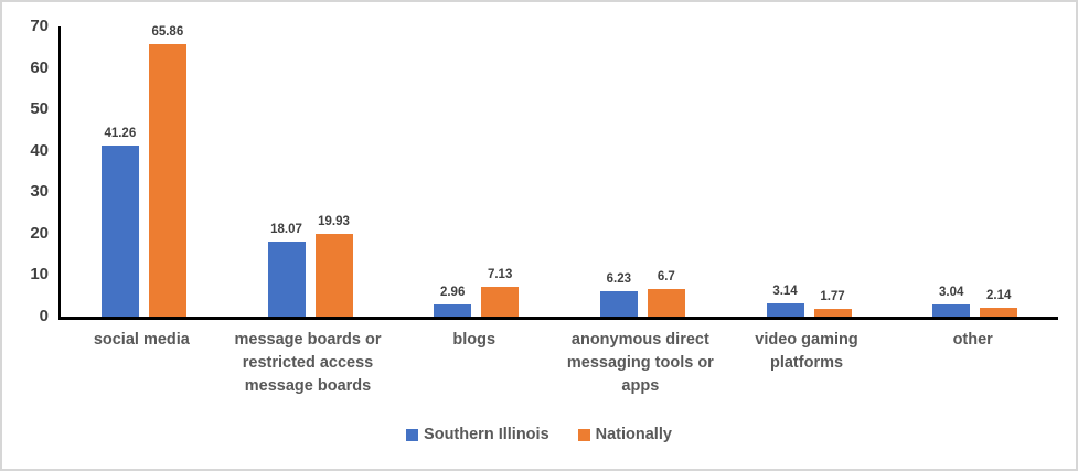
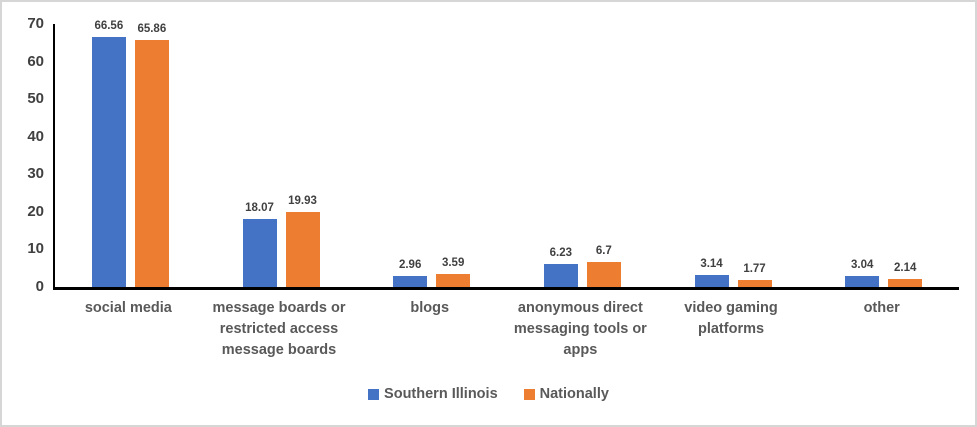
Southern Illinois/social media: 41.26 -> 66.56
Nationally/blogs: 7.13 -> 3.59
